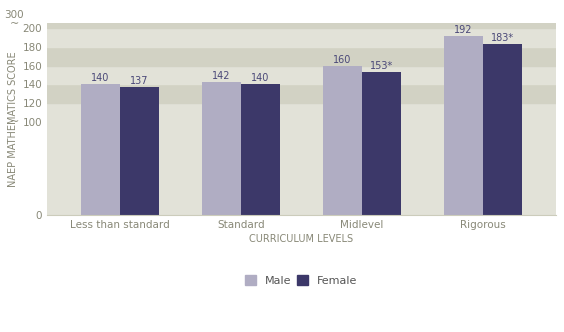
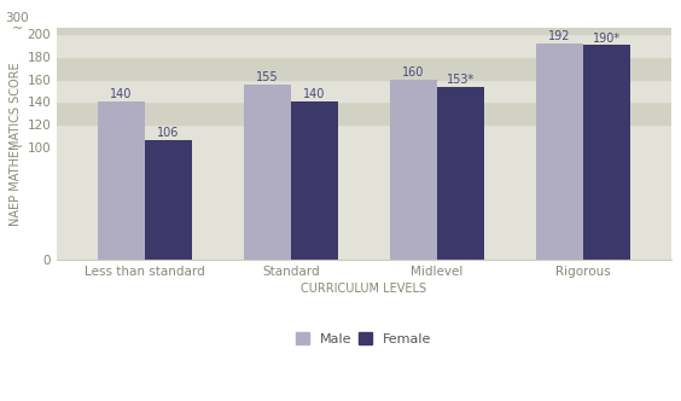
Female/Less than standard: 137 -> 106
Male/Standard: 142 -> 155
Female/Rigorous: 183* -> 190*
